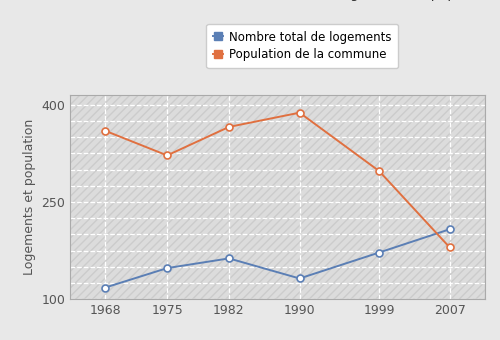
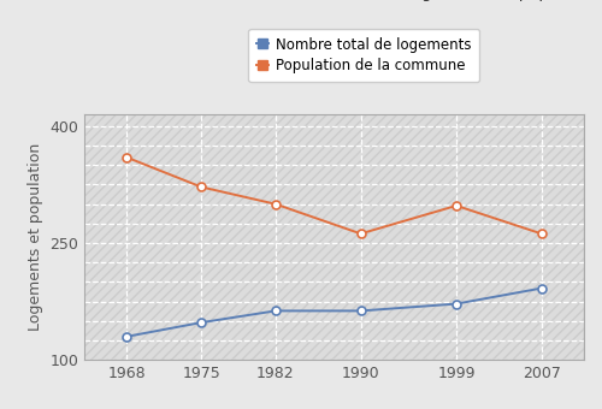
Nombre total de logements/1968: 118 -> 130
Population de la commune/1982: 366 -> 300
Nombre total de logements/1990: 132 -> 163
Population de la commune/1990: 388 -> 262
Nombre total de logements/2007: 208 -> 192
Population de la commune/2007: 180 -> 262
